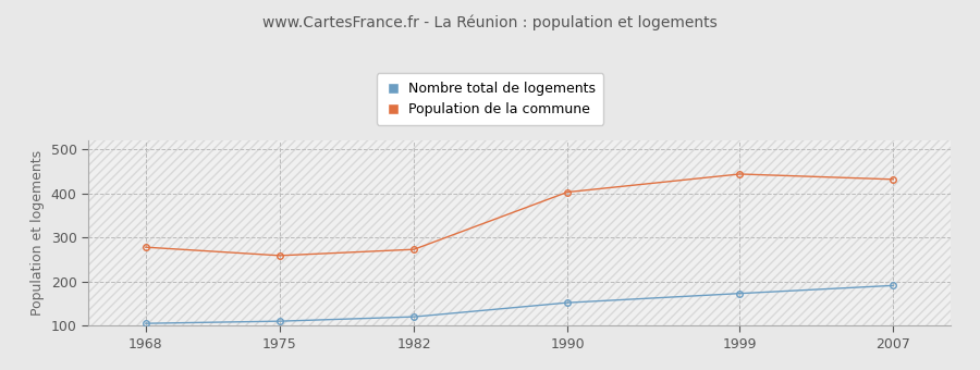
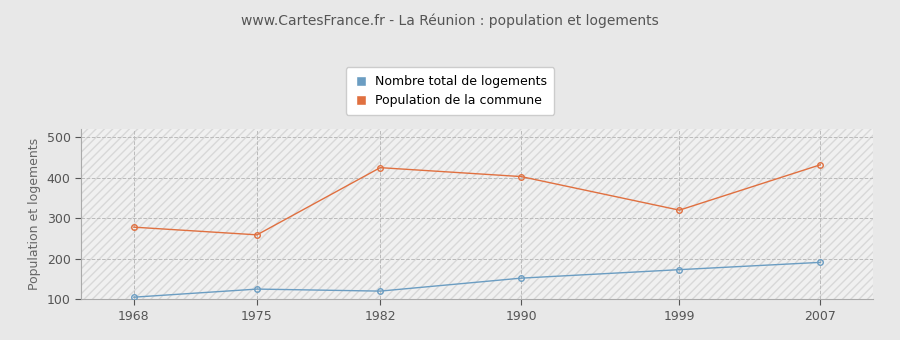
Nombre total de logements/1975: 110 -> 125
Population de la commune/1982: 273 -> 425
Population de la commune/1999: 444 -> 320
